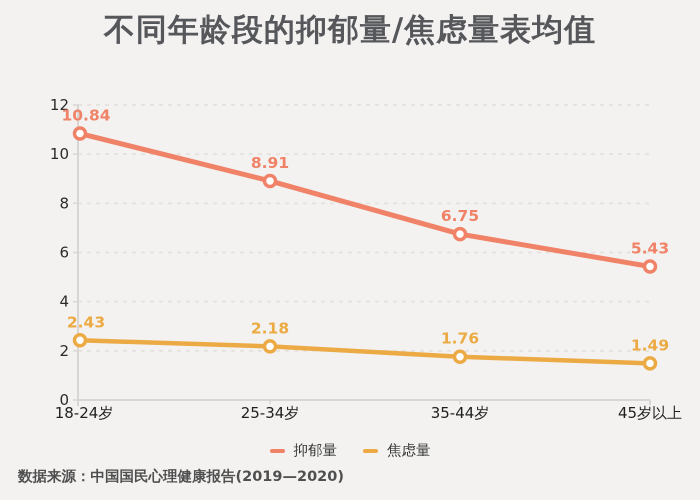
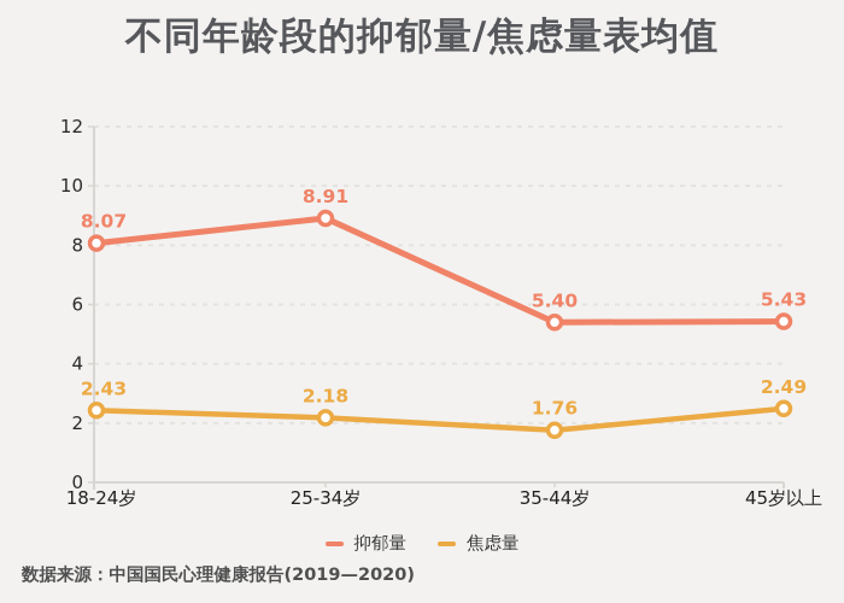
抑郁量/18-24岁: 10.84 -> 8.07
抑郁量/35-44岁: 6.75 -> 5.40
焦虑量/45岁以上: 1.49 -> 2.49
